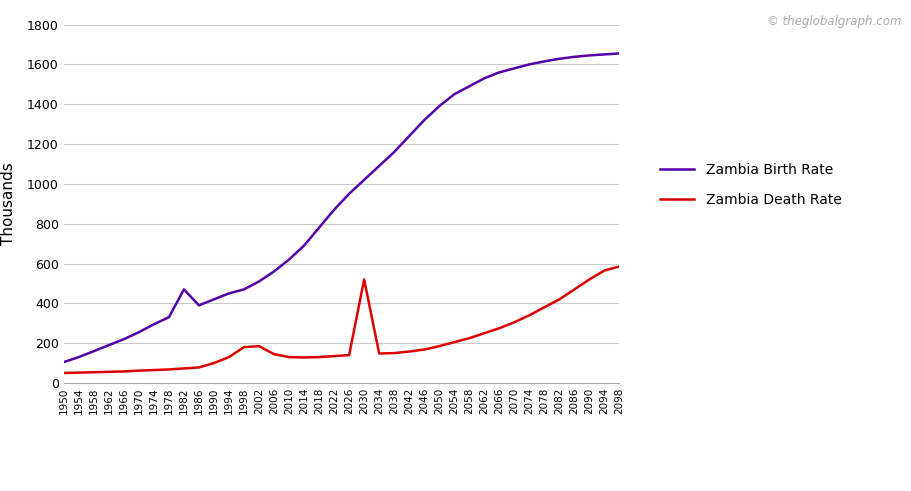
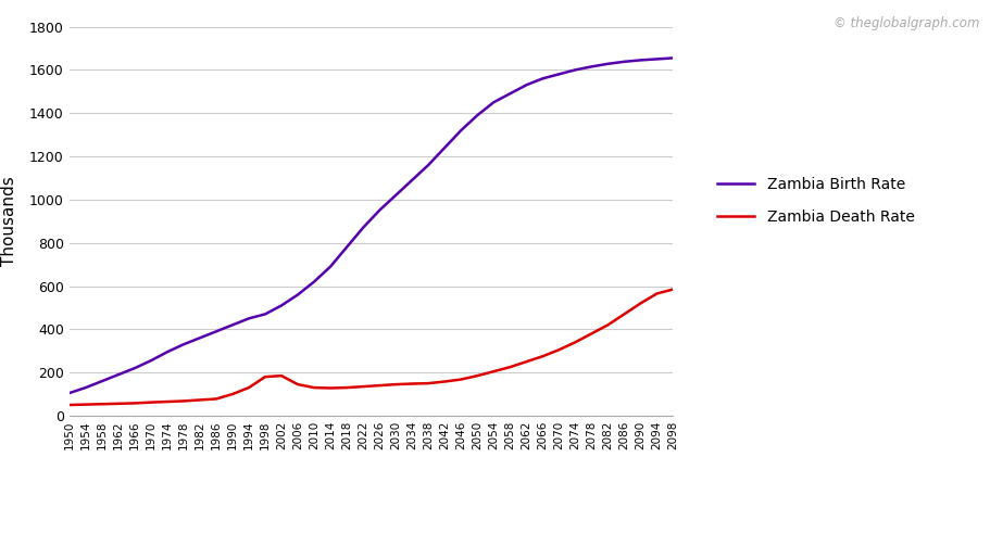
Zambia Birth Rate/1982: 470 -> 360
Zambia Death Rate/2030: 520 -> 140
